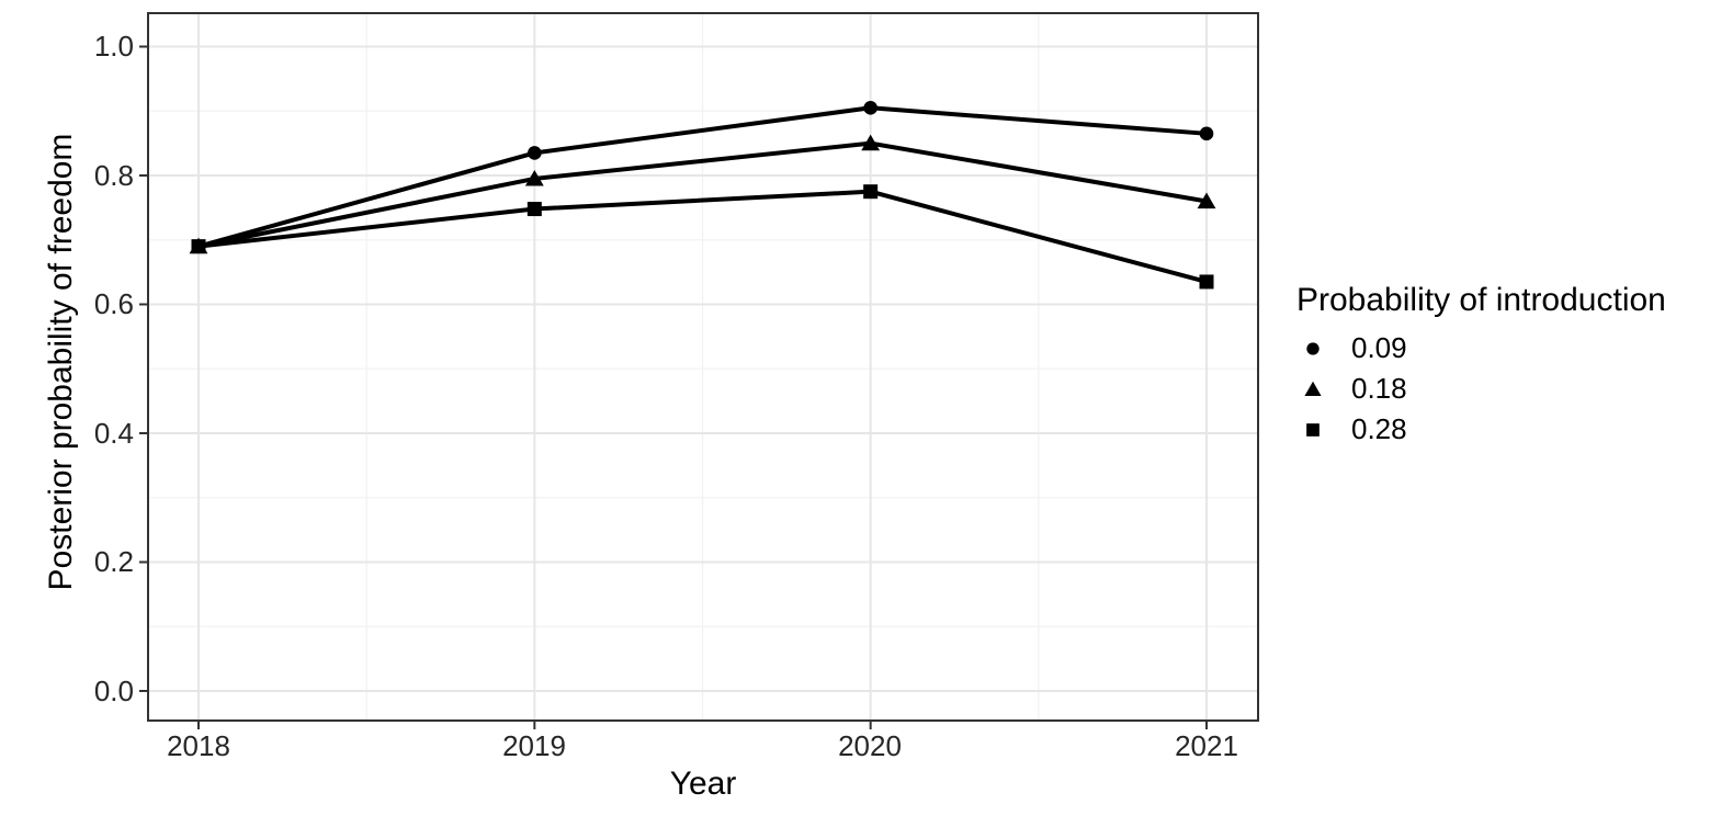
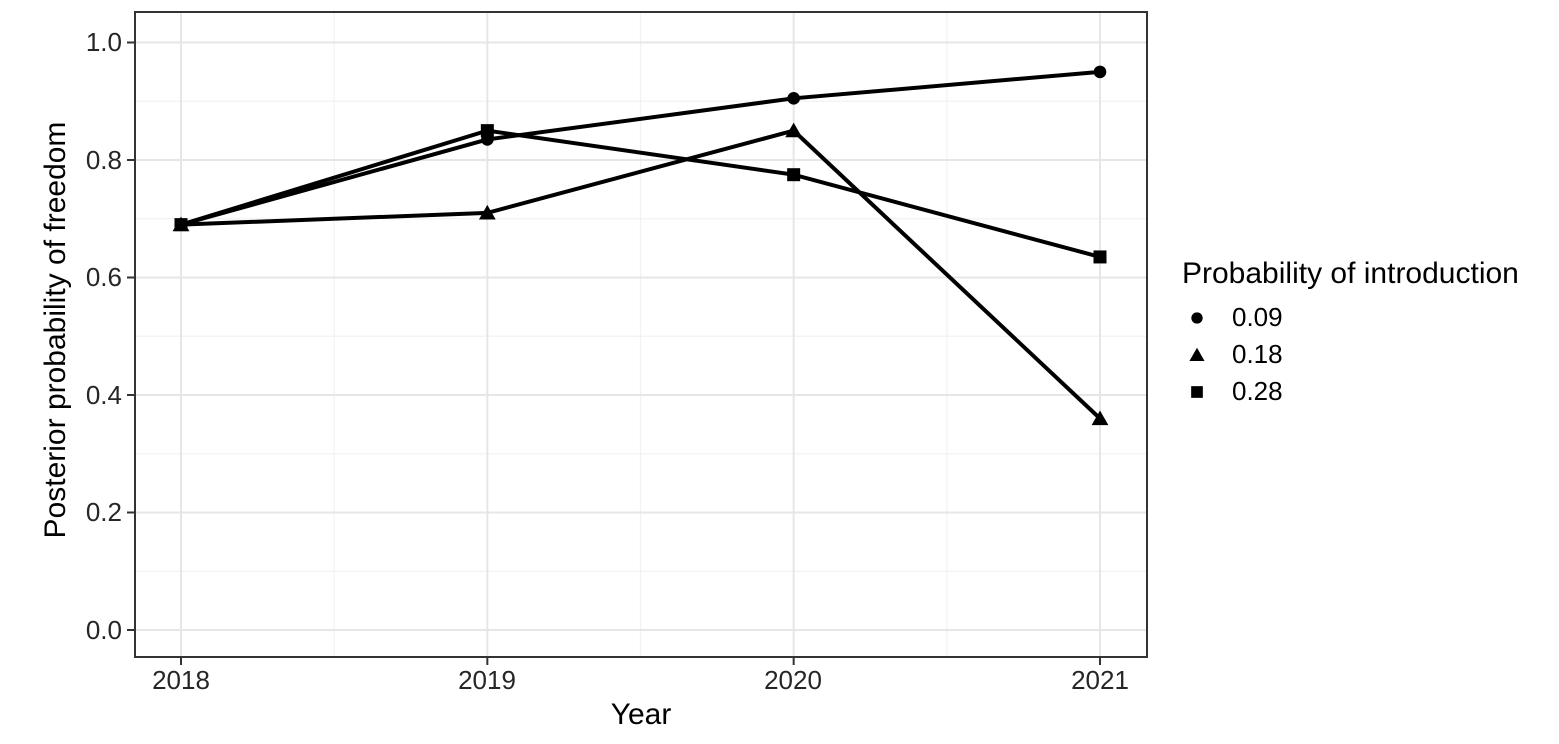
0.18/2019: 0.80 -> 0.71
0.28/2019: 0.75 -> 0.85
0.09/2021: 0.86 -> 0.95
0.18/2021: 0.76 -> 0.36
